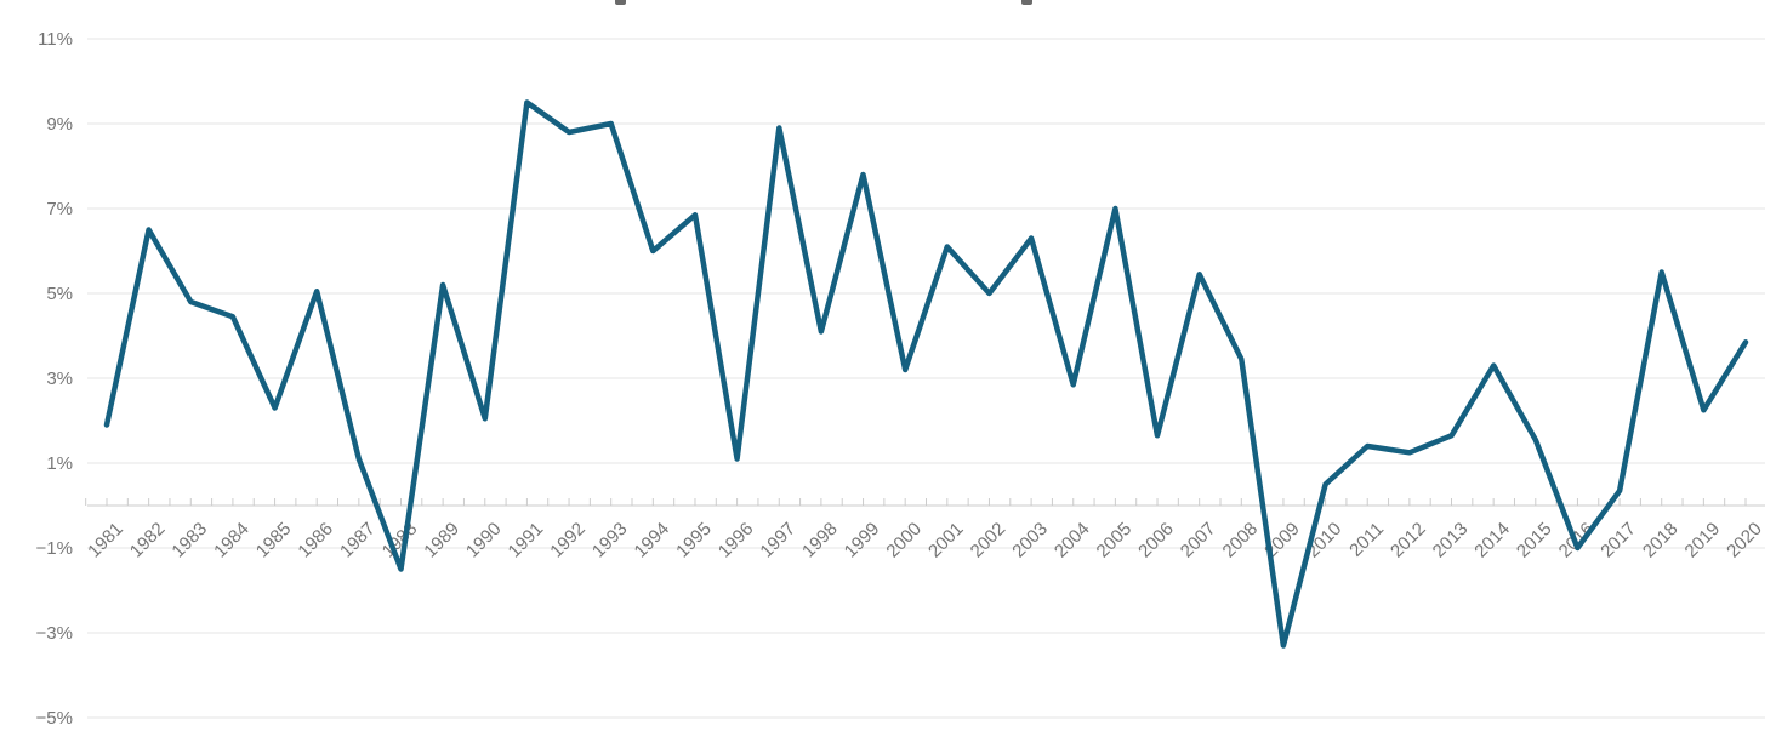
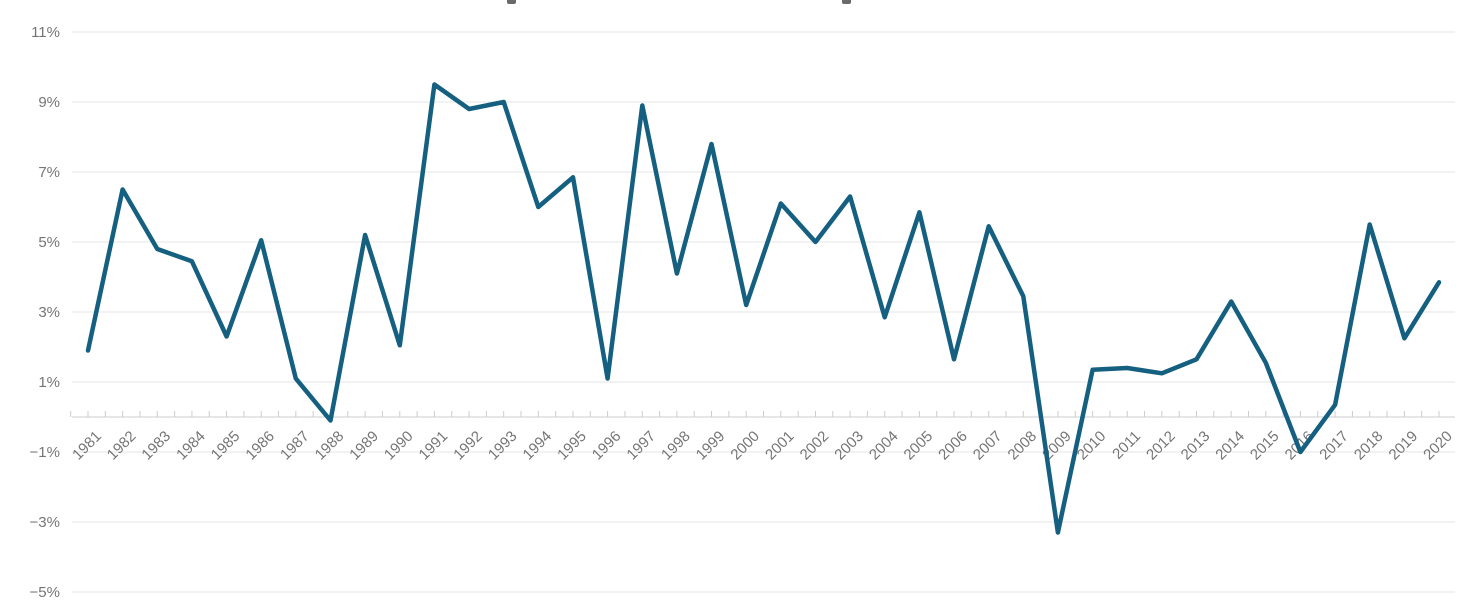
1988: -1.5% -> -0.1%
2005: 7.0% -> 5.8%
2010: 0.5% -> 1.4%
